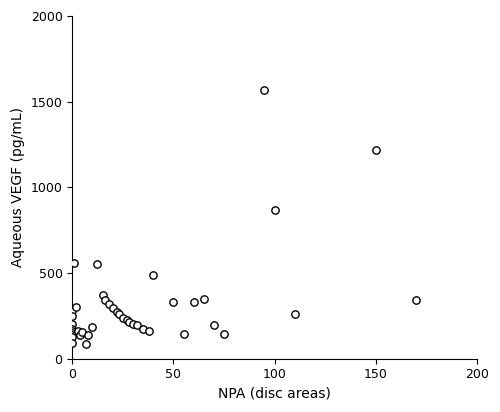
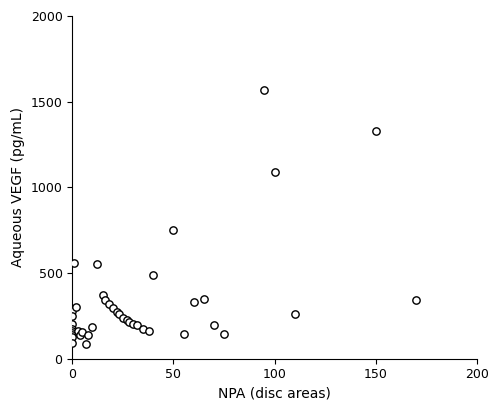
50: 330 -> 750
100: 870 -> 1090
150: 1220 -> 1330
